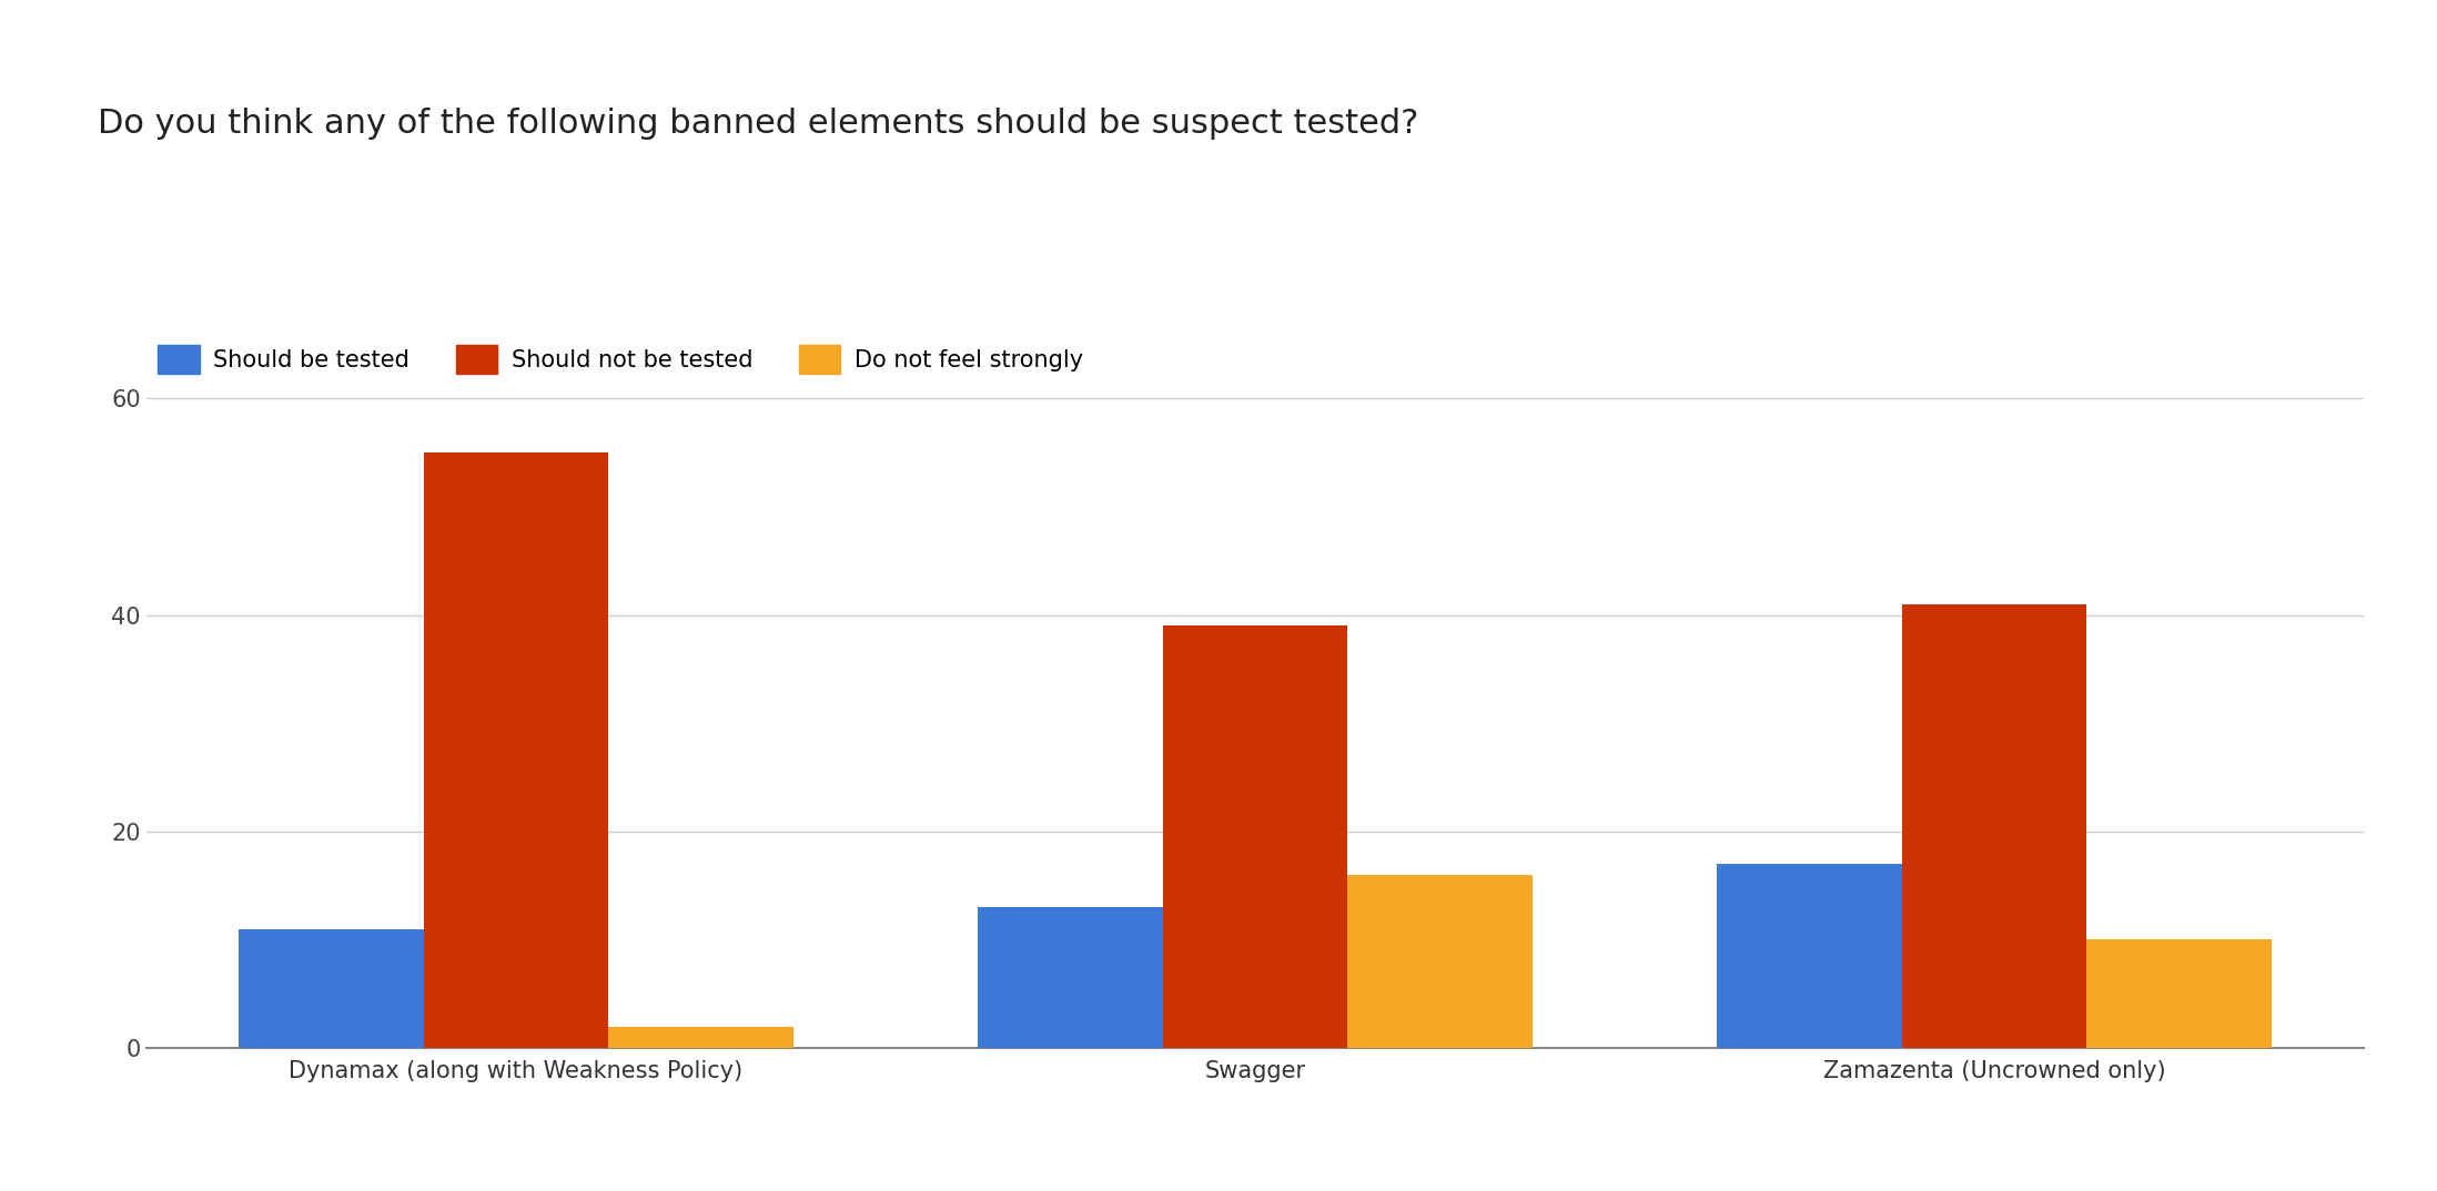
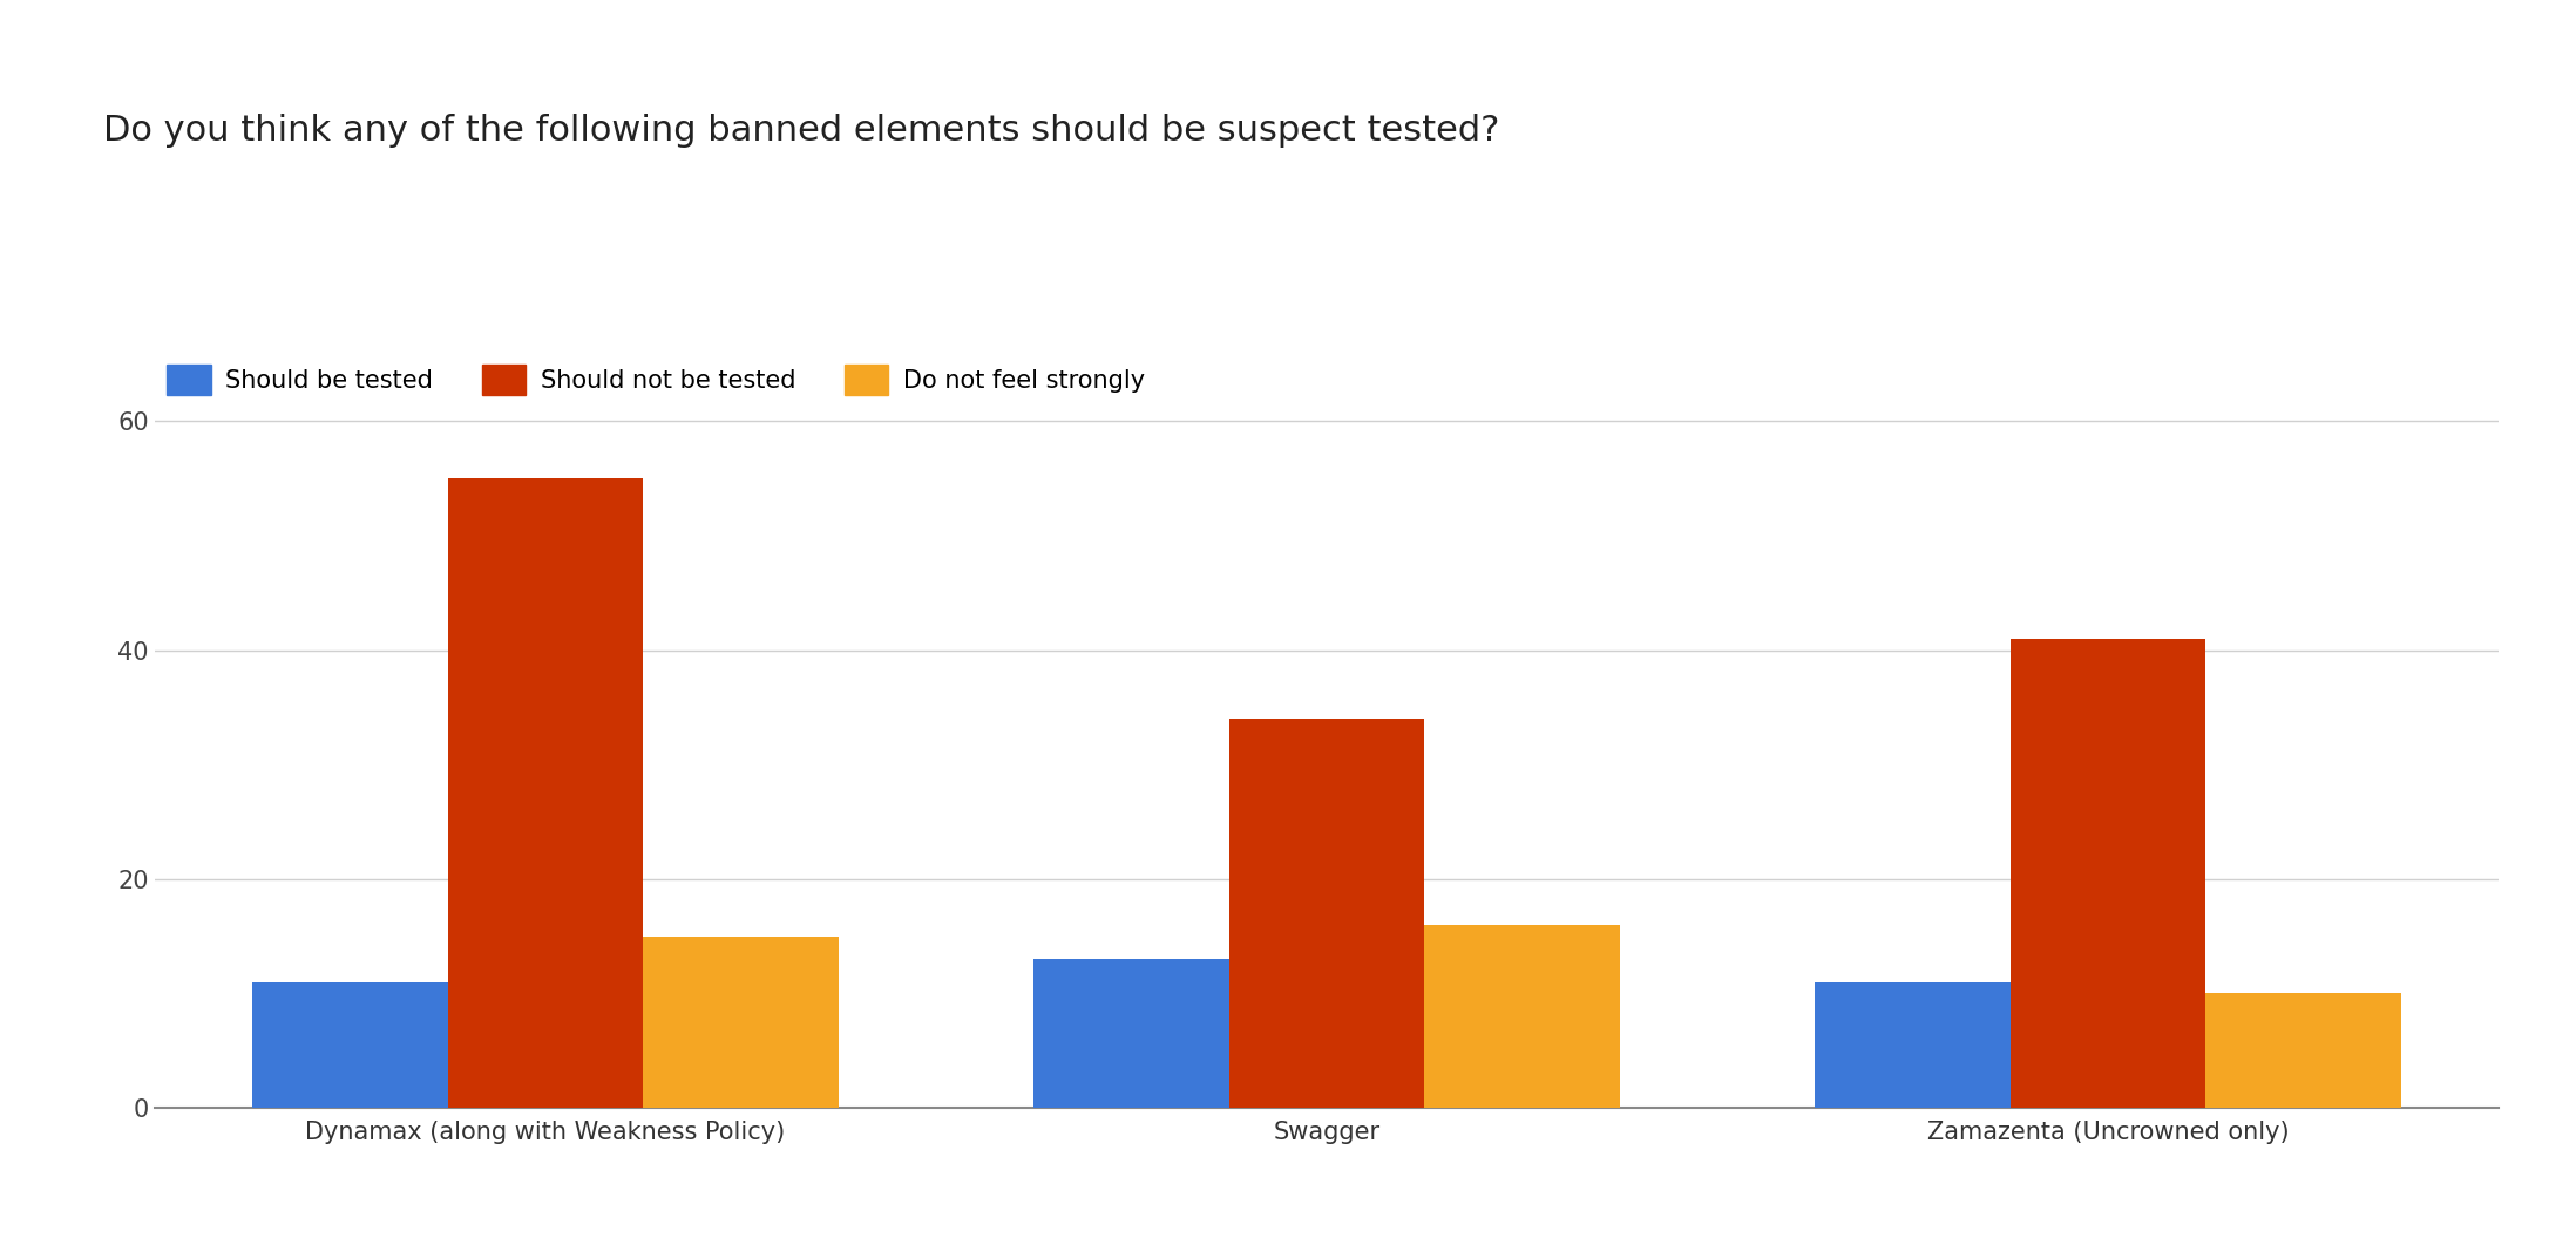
Do not feel strongly/Dynamax (along with Weakness Policy): 2 -> 15
Should not be tested/Swagger: 39 -> 34
Should be tested/Zamazenta (Uncrowned only): 17 -> 11
